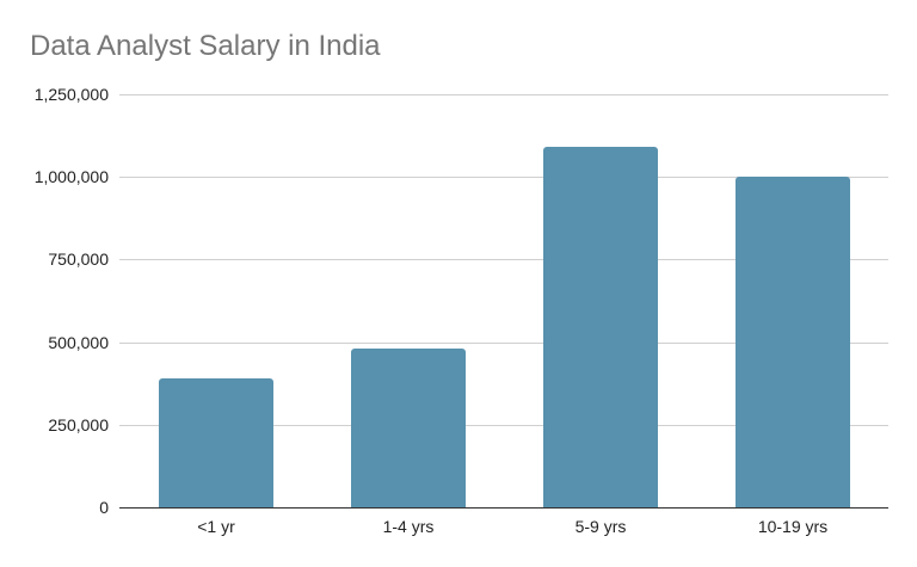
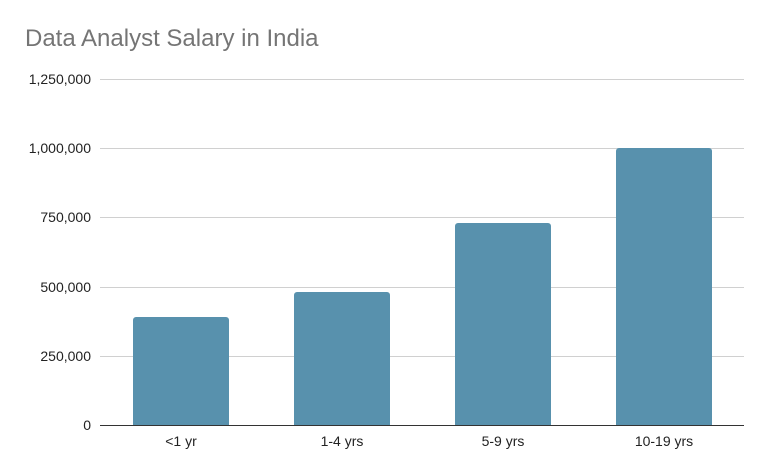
5-9 yrs: 1090000 -> 730000
